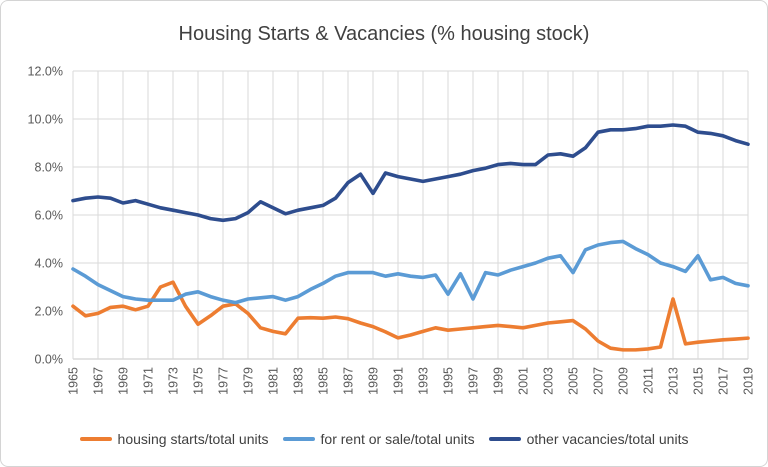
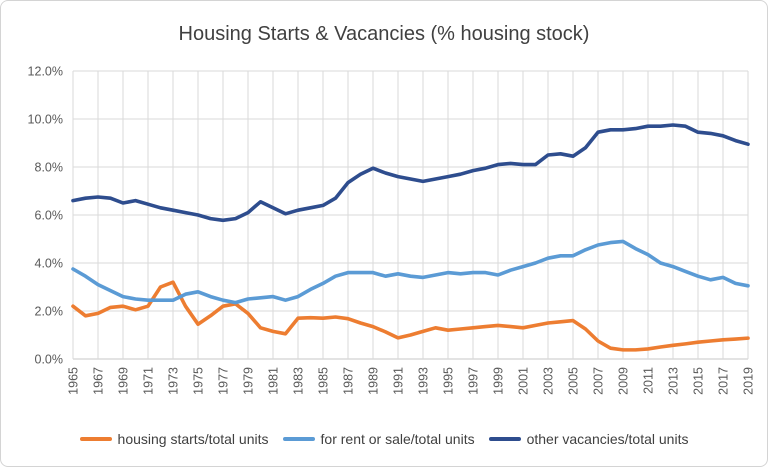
other vacancies/total units/1989: 6.9% -> 8.0%
for rent or sale/total units/1995: 2.7% -> 3.6%
for rent or sale/total units/1997: 2.5% -> 3.6%
for rent or sale/total units/2005: 3.6% -> 4.3%
housing starts/total units/2013: 2.5% -> 0.6%
for rent or sale/total units/2015: 4.3% -> 3.5%
